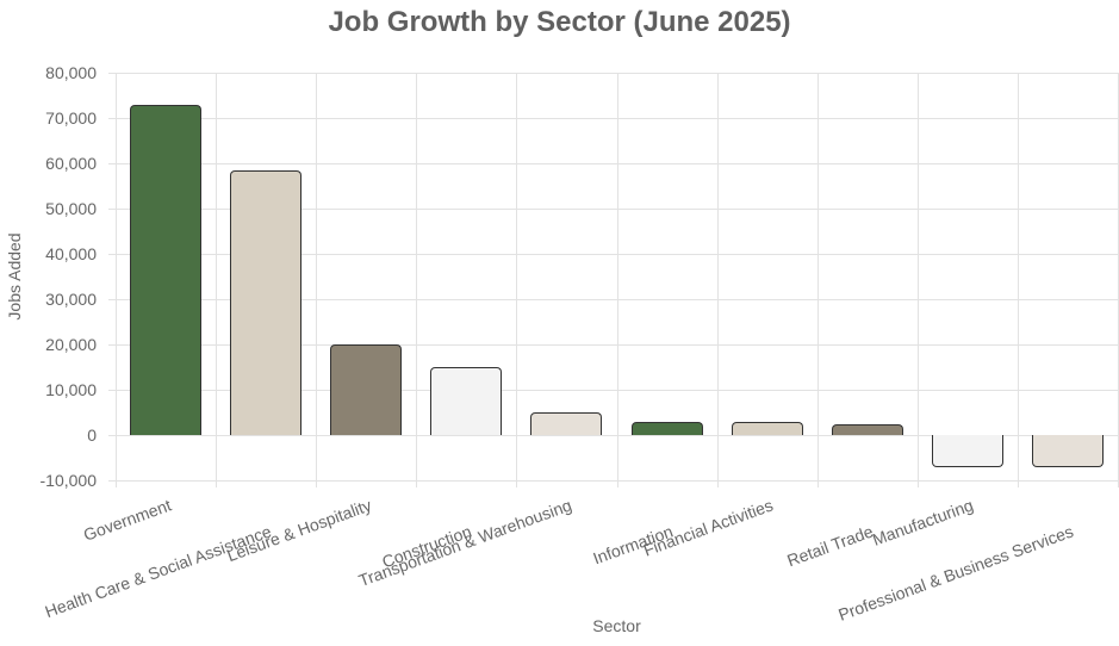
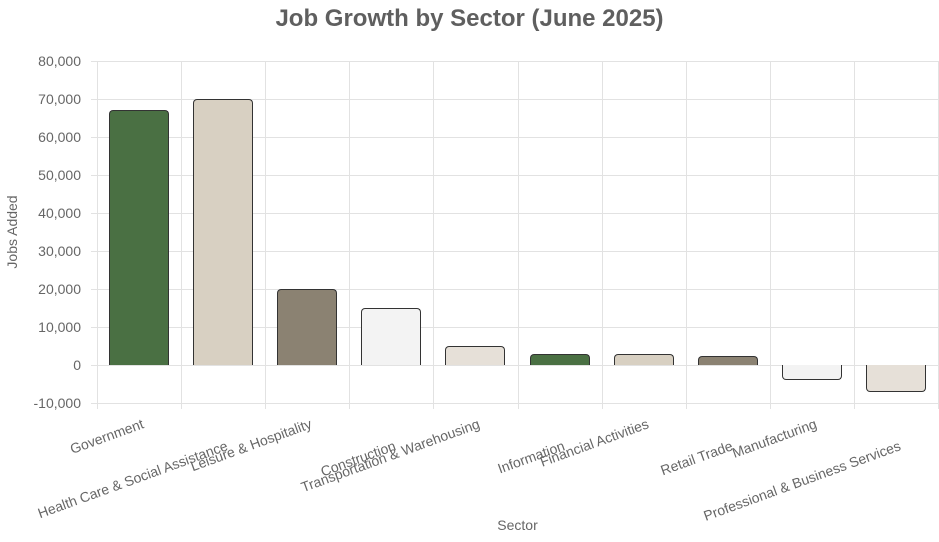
Government: 73000 -> 67000
Health Care & Social Assistance: 58000 -> 70000
Manufacturing: -7000 -> -4000
